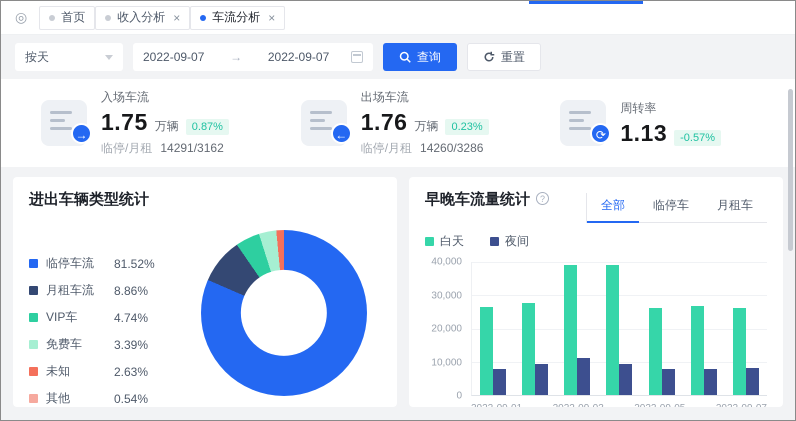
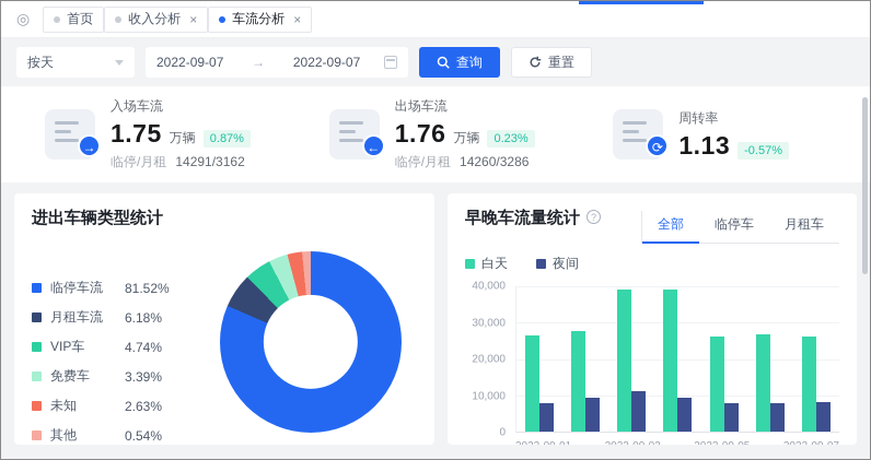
进出车辆类型统计/月租车流: 8.86% -> 6.18%
